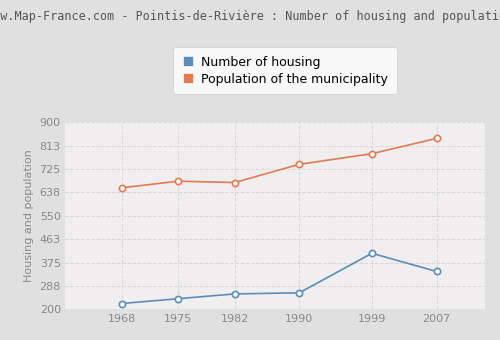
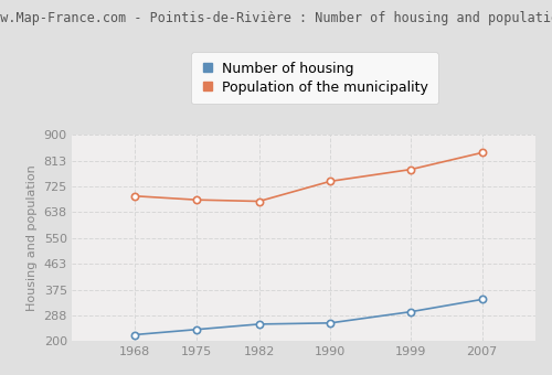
Population of the municipality/1968: 655 -> 693
Number of housing/1999: 410 -> 300
